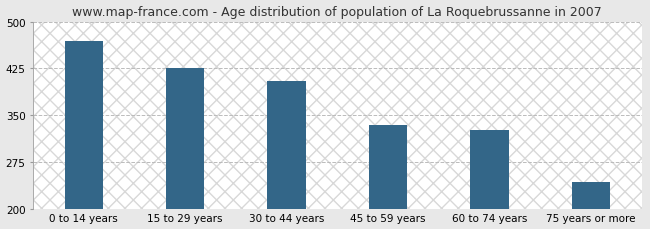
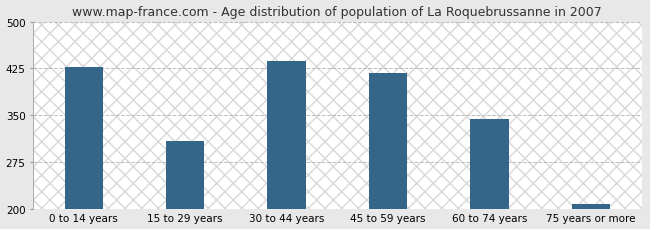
0 to 14 years: 468 -> 427
15 to 29 years: 426 -> 308
30 to 44 years: 404 -> 436
45 to 59 years: 334 -> 418
60 to 74 years: 326 -> 344
75 years or more: 242 -> 208
